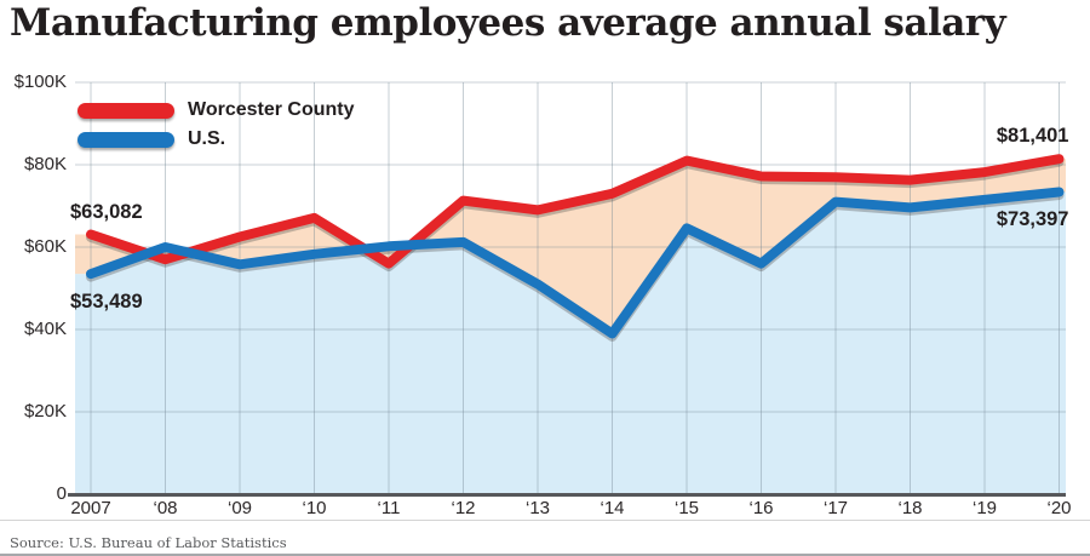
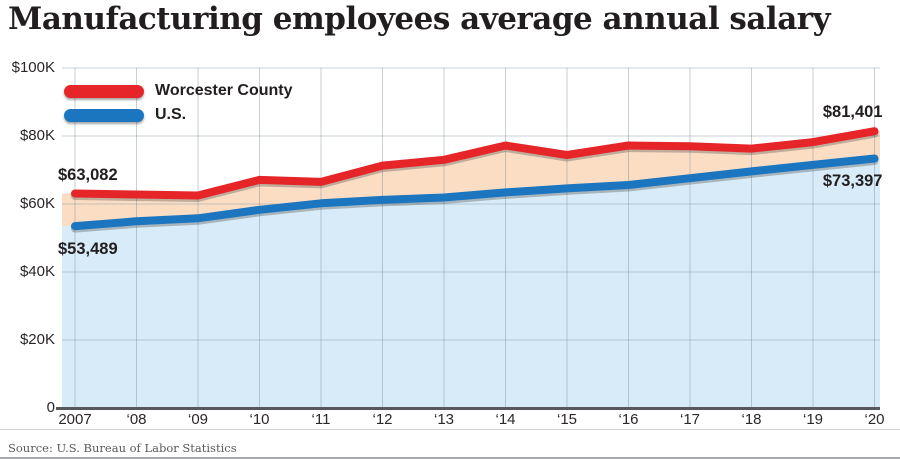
Worcester County/‘08: $57K -> $63K
U.S./‘08: $60K -> $55K
Worcester County/‘11: $56K -> $66K
Worcester County/‘13: $69K -> $73K
U.S./‘13: $51K -> $62K
Worcester County/‘14: $73K -> $77K
U.S./‘14: $39K -> $63K
Worcester County/‘15: $81K -> $74K
U.S./‘16: $56K -> $66K
U.S./‘17: $71K -> $68K
